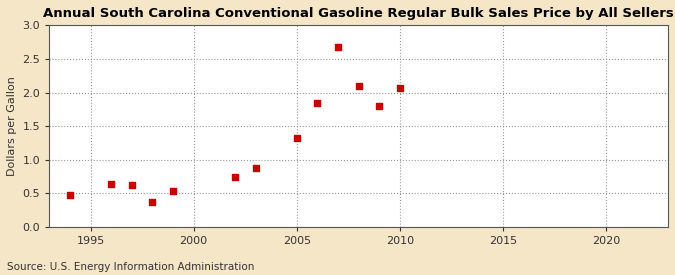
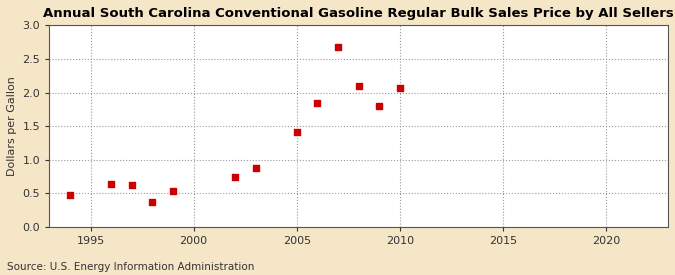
2005: 1.32 -> 1.42
